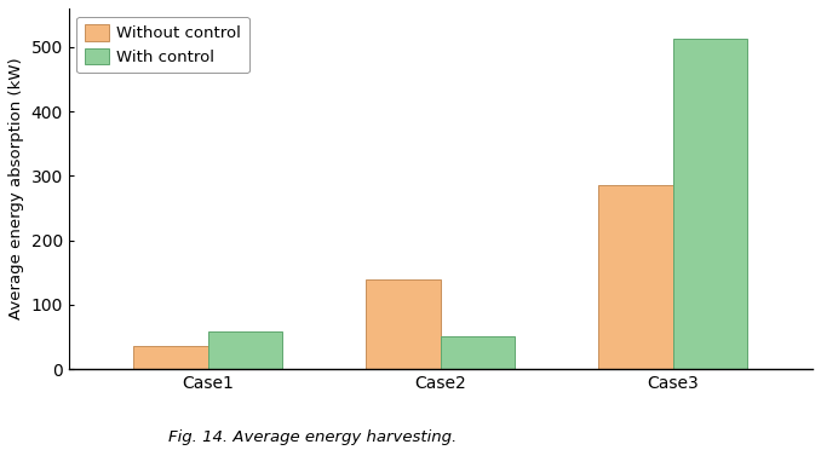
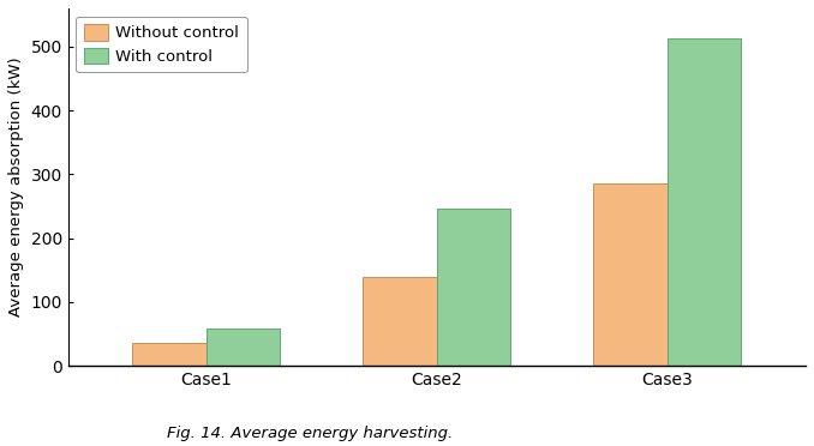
With control/Case2: 50 -> 247
